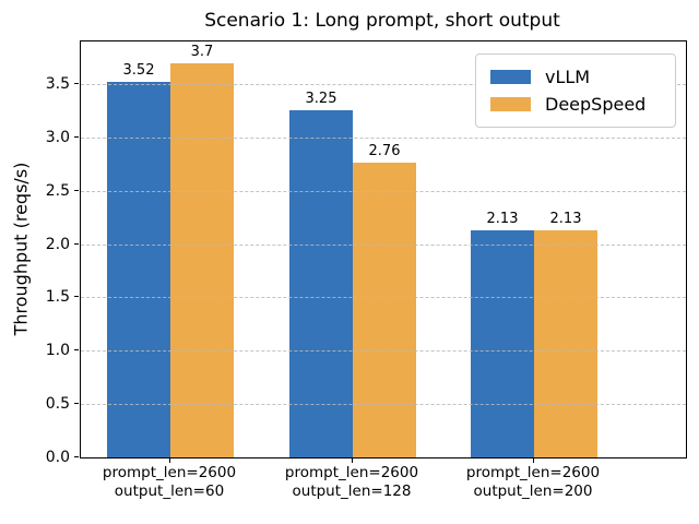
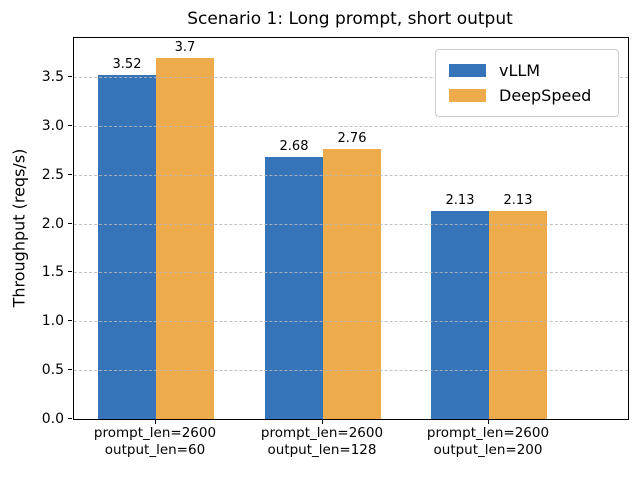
vLLM/prompt_len=2600 output_len=128: 3.25 -> 2.68
